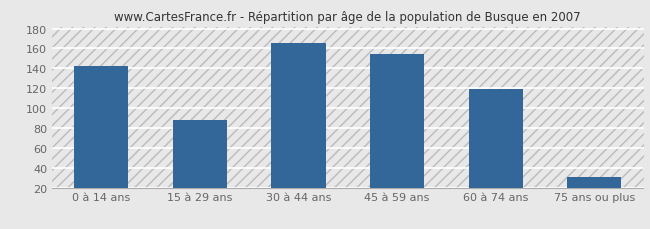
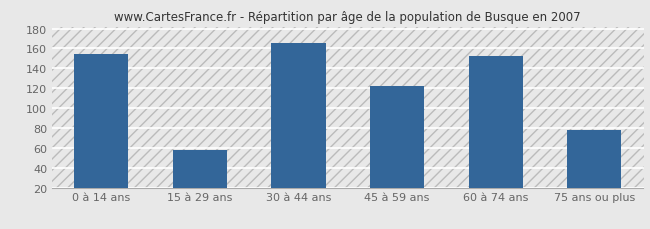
0 à 14 ans: 142 -> 154
15 à 29 ans: 88 -> 58
45 à 59 ans: 154 -> 122
60 à 74 ans: 119 -> 152
75 ans ou plus: 31 -> 78
